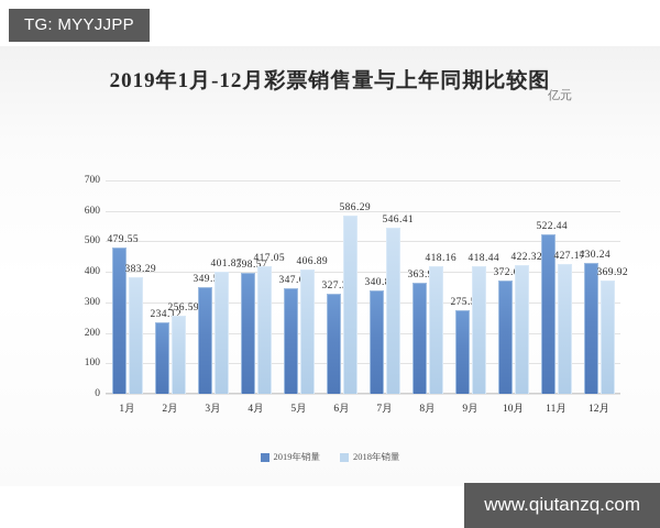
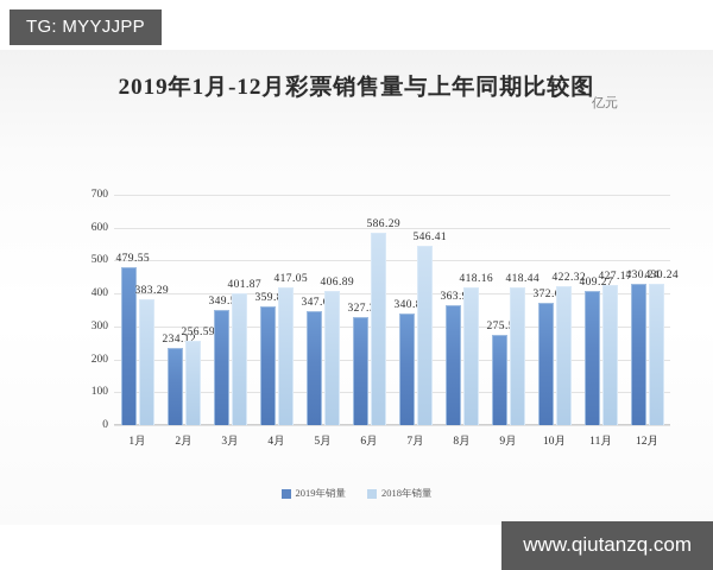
2019年销量/4月: 398.57 -> 359.88
2019年销量/11月: 522.44 -> 409.27
2018年销量/12月: 369.92 -> 430.24
